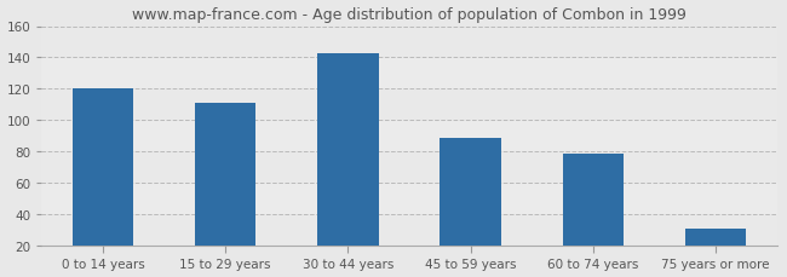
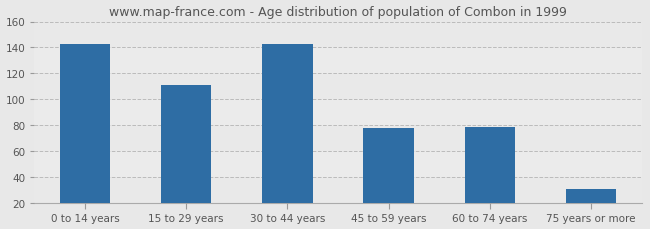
0 to 14 years: 120 -> 143
45 to 59 years: 89 -> 78
